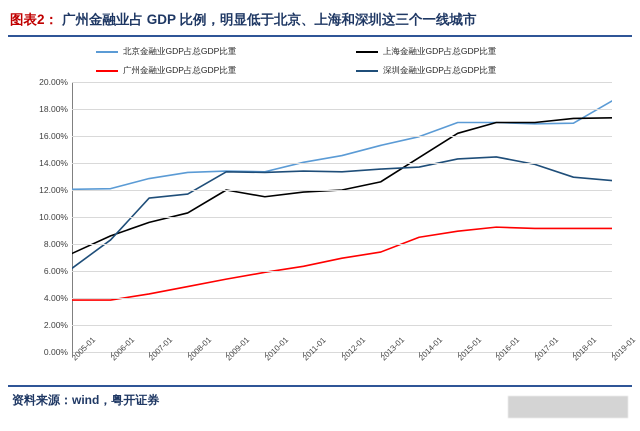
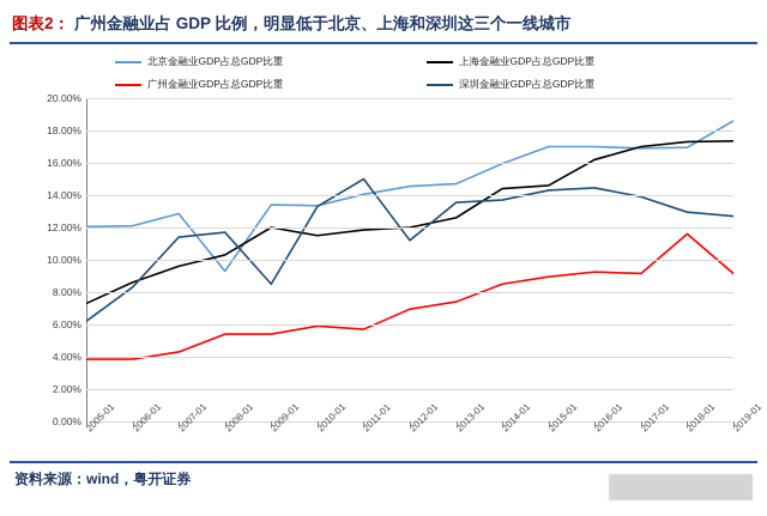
北京金融业GDP占总GDP比重/2008-01: 13.3% -> 9.3%
广州金融业GDP占总GDP比重/2008-01: 4.8% -> 5.4%
深圳金融业GDP占总GDP比重/2009-01: 13.3% -> 8.5%
广州金融业GDP占总GDP比重/2011-01: 6.3% -> 5.7%
深圳金融业GDP占总GDP比重/2011-01: 13.4% -> 15.0%
深圳金融业GDP占总GDP比重/2012-01: 13.3% -> 11.2%
北京金融业GDP占总GDP比重/2013-01: 15.3% -> 14.7%
上海金融业GDP占总GDP比重/2015-01: 16.2% -> 14.6%
上海金融业GDP占总GDP比重/2016-01: 17.0% -> 16.2%
广州金融业GDP占总GDP比重/2018-01: 9.2% -> 11.6%
